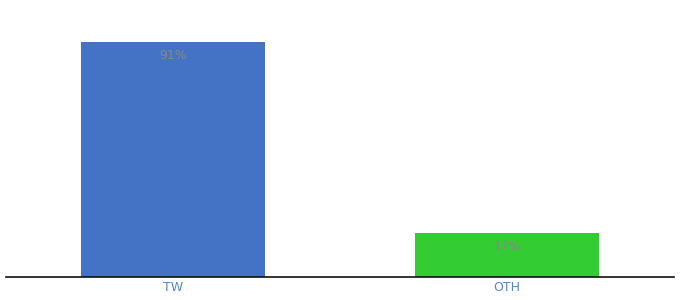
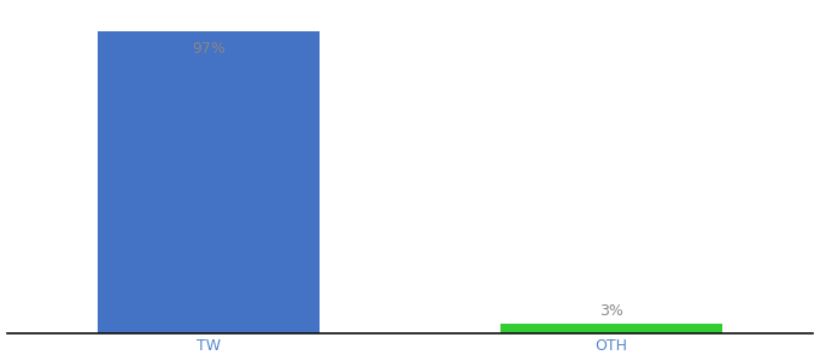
TW: 91% -> 97%
OTH: 17% -> 3%
